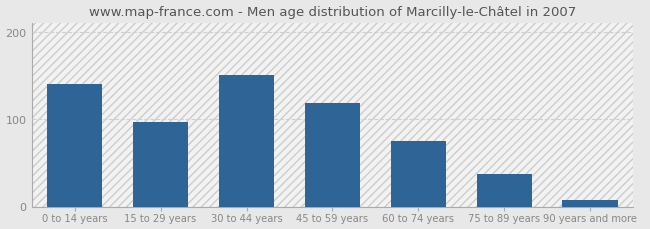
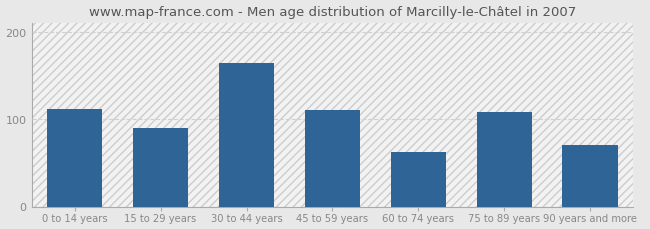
0 to 14 years: 140 -> 112
15 to 29 years: 97 -> 90
30 to 44 years: 150 -> 164
45 to 59 years: 118 -> 110
60 to 74 years: 75 -> 62
75 to 89 years: 37 -> 108
90 years and more: 7 -> 70
